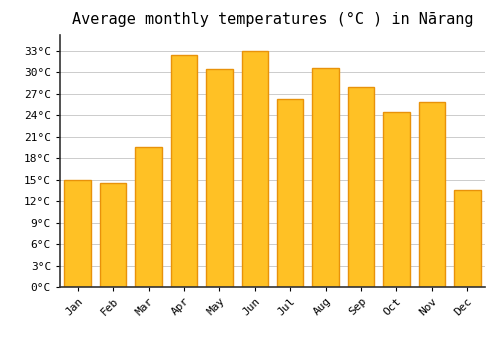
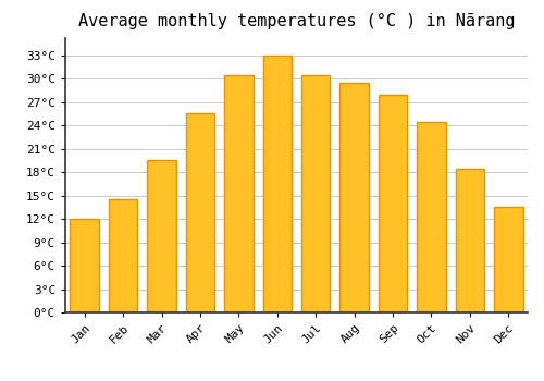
Jan: 15.0°C -> 12.0°C
Apr: 32.4°C -> 25.5°C
Jul: 26.2°C -> 30.5°C
Aug: 30.6°C -> 29.5°C
Nov: 25.8°C -> 18.5°C
